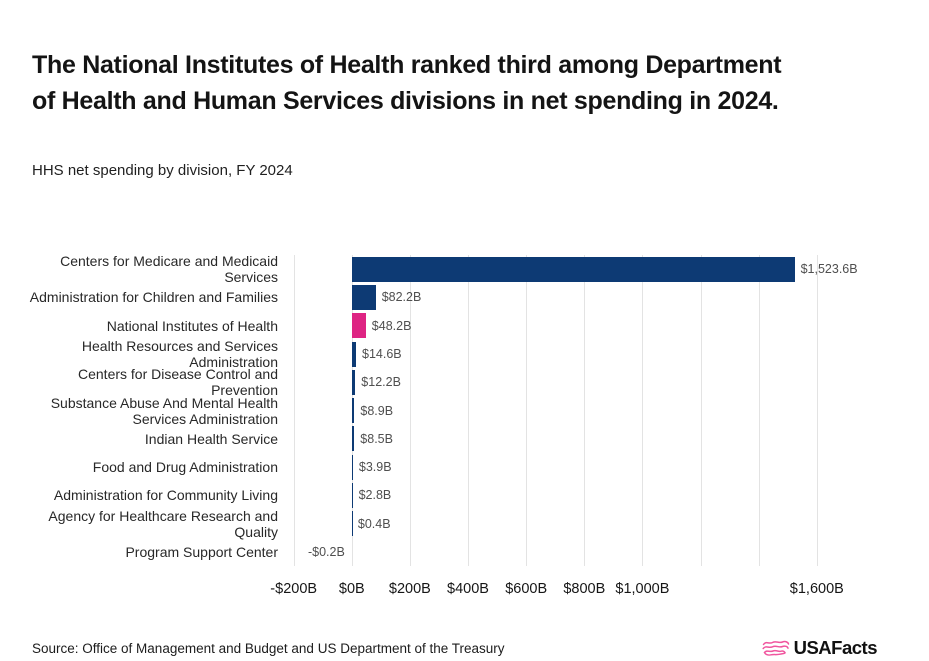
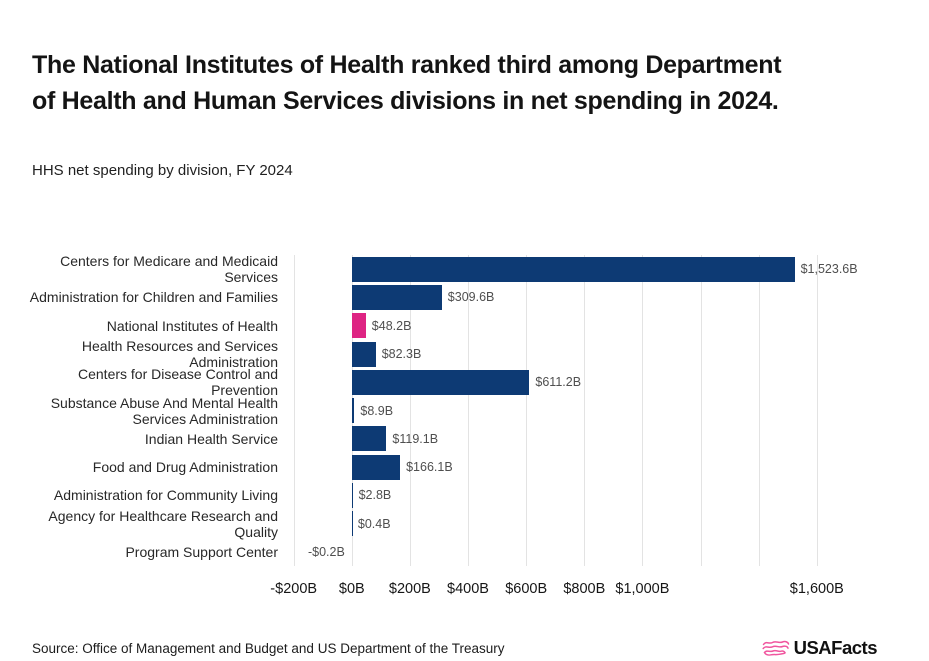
Administration for Children and Families: $82.2B -> $309.6B
Health Resources and Services Administration: $14.6B -> $82.3B
Centers for Disease Control and Prevention: $12.2B -> $611.2B
Indian Health Service: $8.5B -> $119.1B
Food and Drug Administration: $3.9B -> $166.1B
